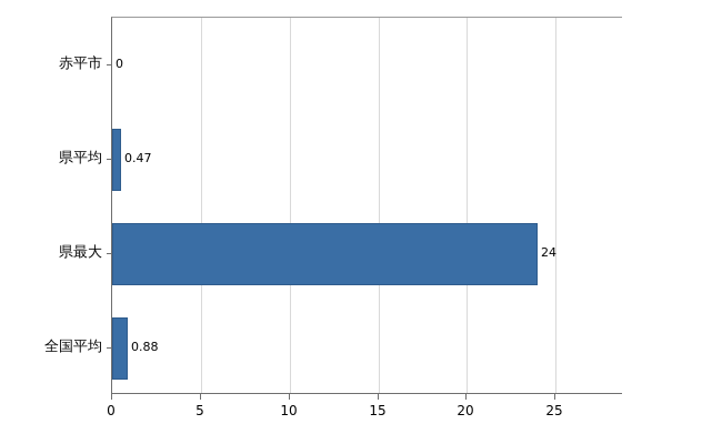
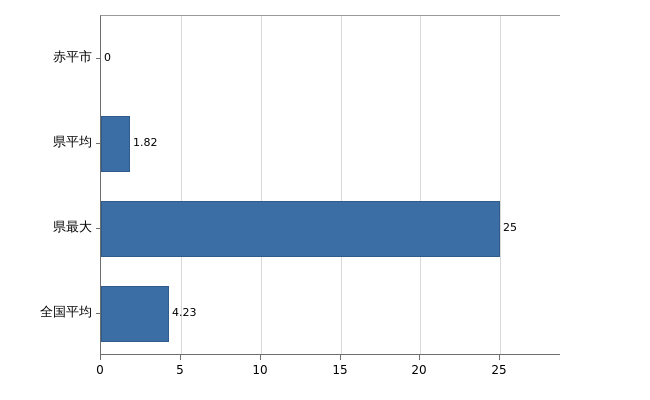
県平均: 0.47 -> 1.82
県最大: 24 -> 25
全国平均: 0.88 -> 4.23
